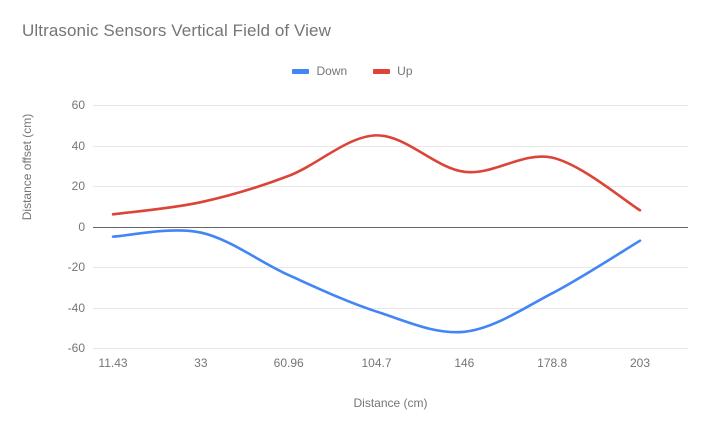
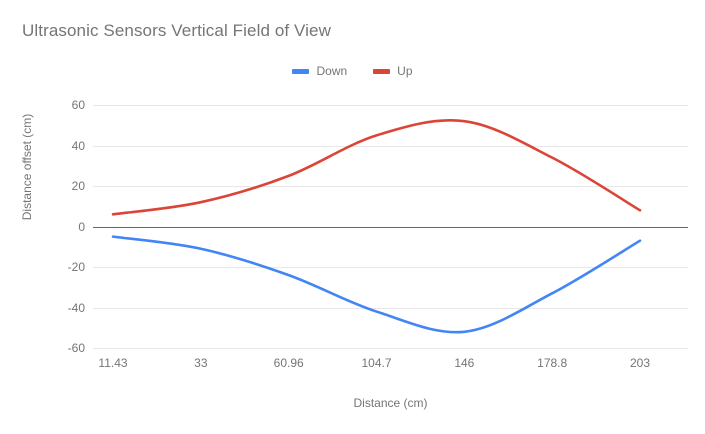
Down/33: -3 -> -11
Up/146: 27 -> 52
